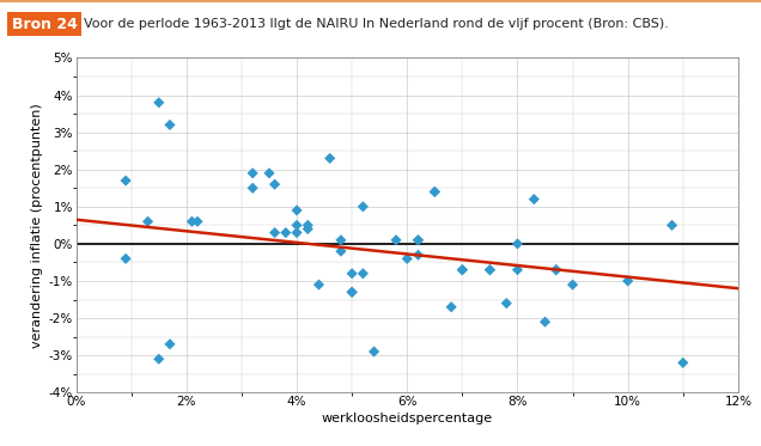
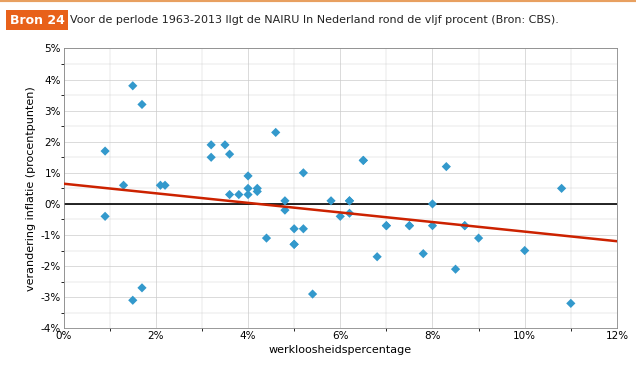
10%: -1.0% -> -1.5%
